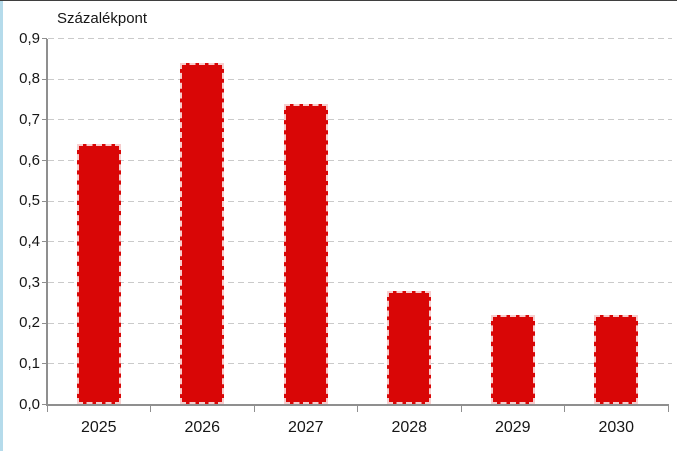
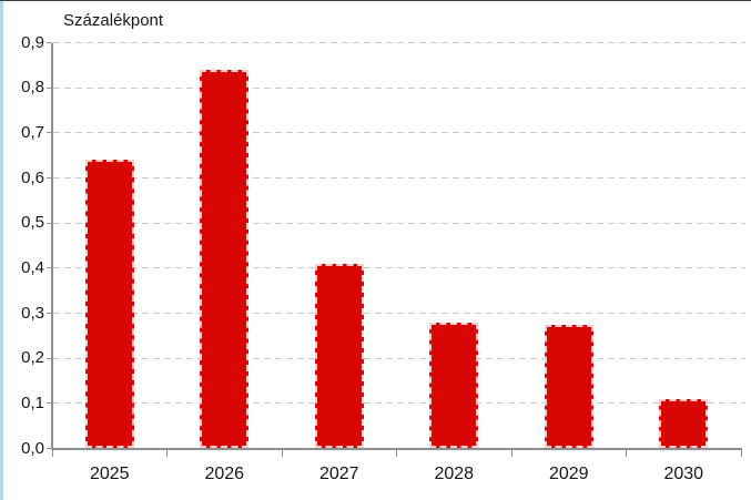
2027: 0,74 -> 0,41
2029: 0,22 -> 0,28
2030: 0,22 -> 0,11
